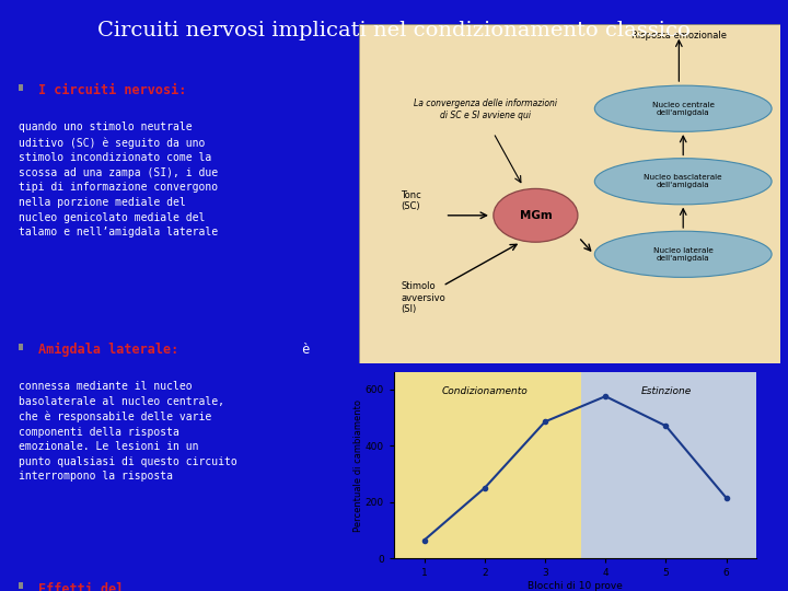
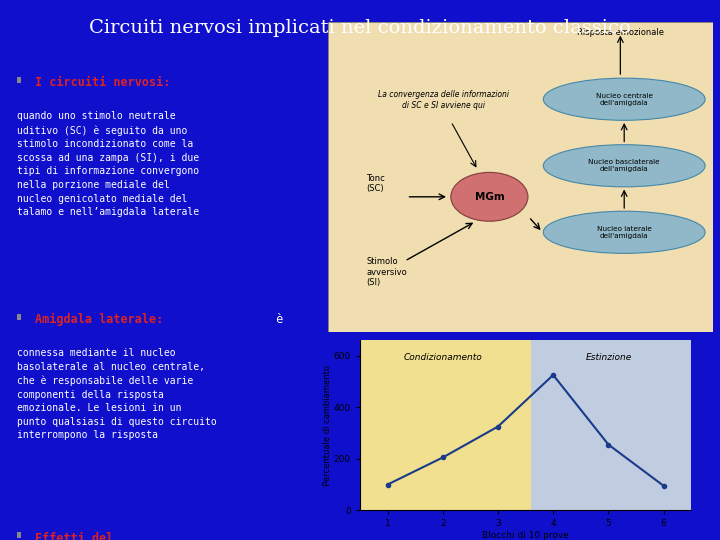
1: 65 -> 100
2: 250 -> 205
3: 485 -> 325
4: 575 -> 525
5: 470 -> 255
6: 215 -> 95
